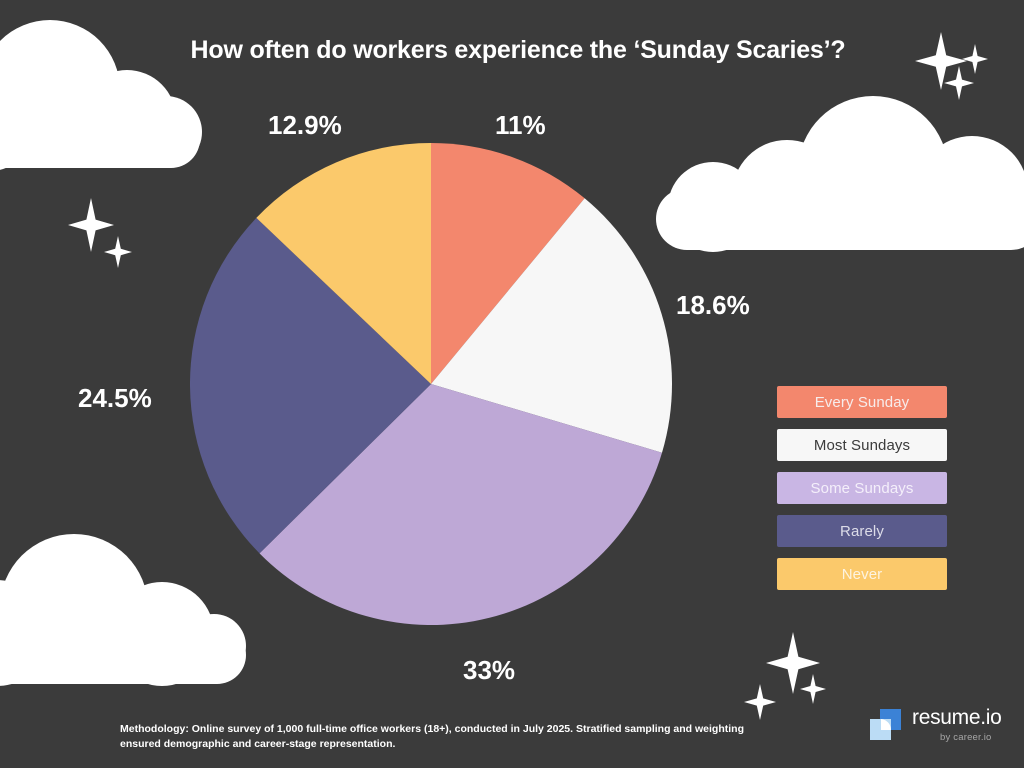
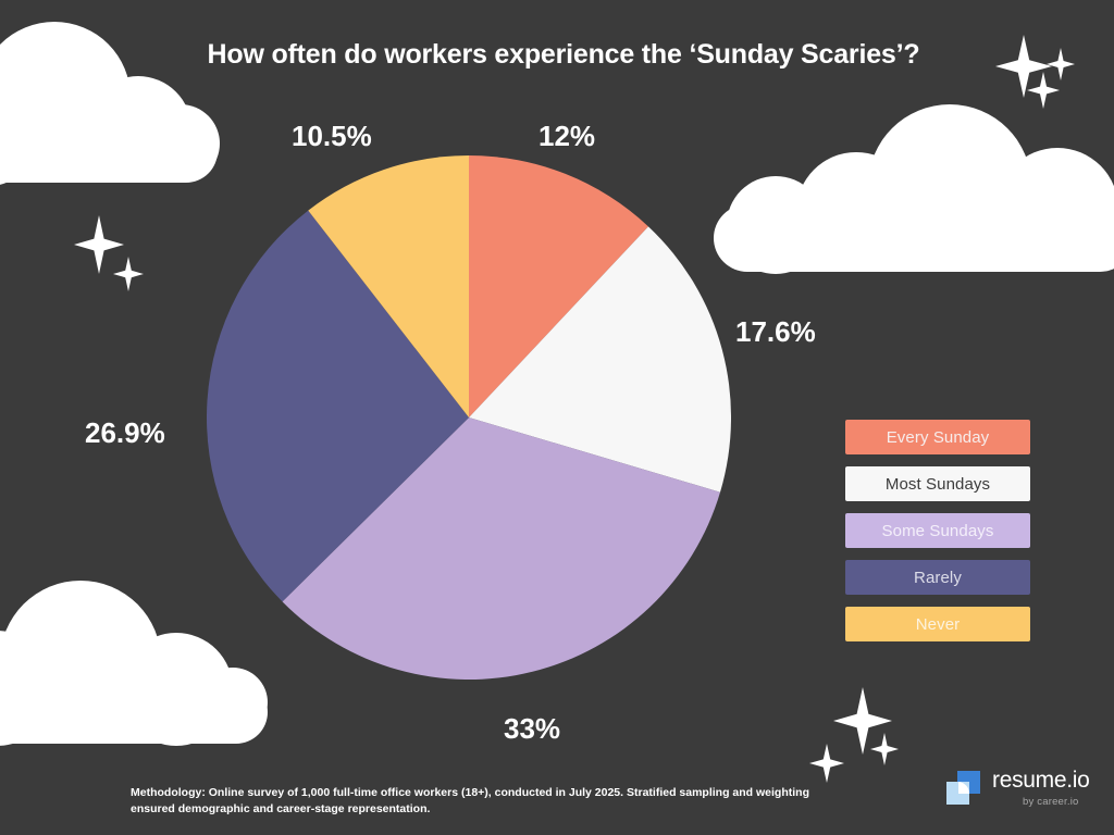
Every Sunday: 11% -> 12%
Most Sundays: 18.6% -> 17.6%
Rarely: 24.5% -> 26.9%
Never: 12.9% -> 10.5%
